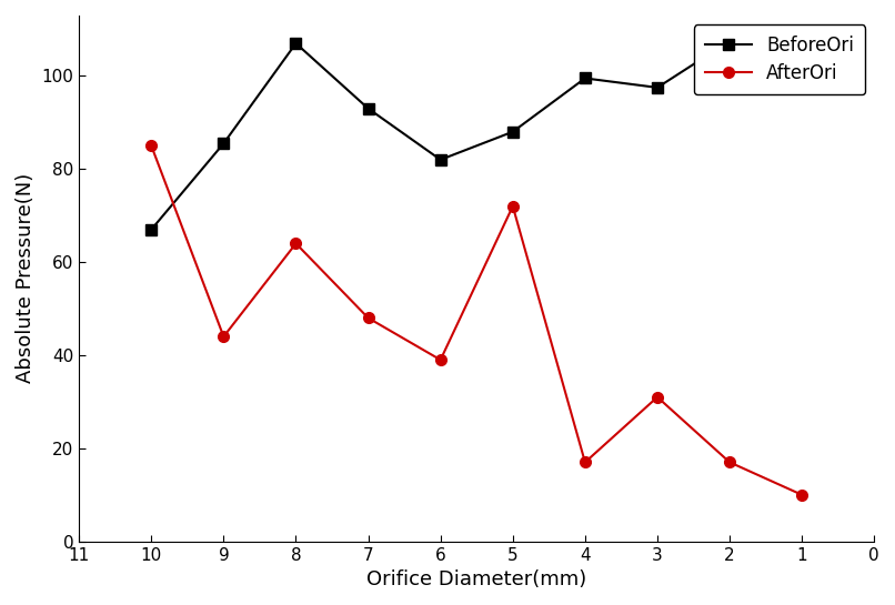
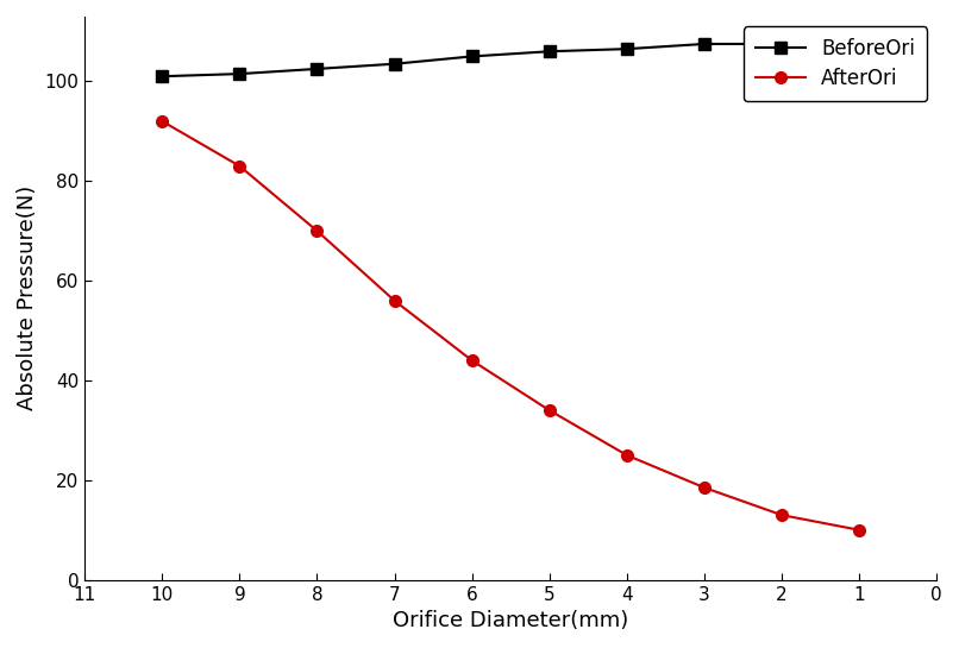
BeforeOri/10: 67.0 -> 101.0
AfterOri/10: 85.0 -> 92.0
BeforeOri/9: 85.5 -> 101.5
AfterOri/9: 44.0 -> 83.0
BeforeOri/8: 107.0 -> 102.5
AfterOri/8: 64.0 -> 70.0
BeforeOri/7: 93.0 -> 103.5
AfterOri/7: 48.0 -> 56.0
BeforeOri/6: 82.0 -> 105.0
AfterOri/6: 39.0 -> 44.0
BeforeOri/5: 88.0 -> 106.0
AfterOri/5: 72.0 -> 34.0
BeforeOri/4: 99.5 -> 106.5
AfterOri/4: 17.0 -> 25.0
BeforeOri/3: 97.5 -> 107.5
AfterOri/3: 31.0 -> 18.5
AfterOri/2: 17.0 -> 13.0
